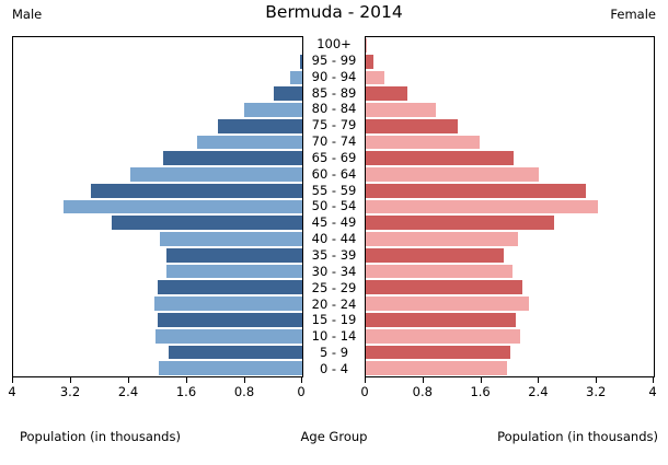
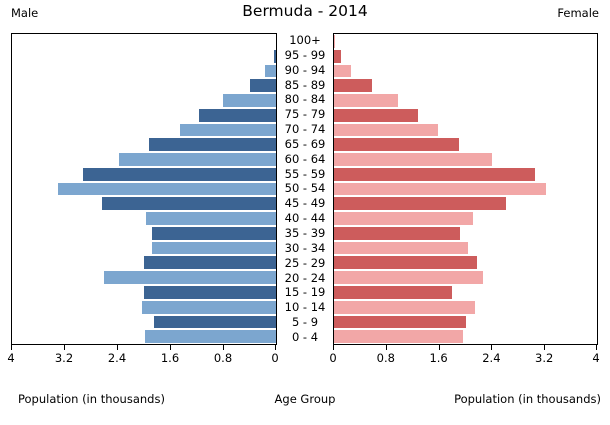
Female/65 - 69: 2.1 -> 1.9
Male/20 - 24: 2.0 -> 2.6
Female/15 - 19: 2.1 -> 1.8
